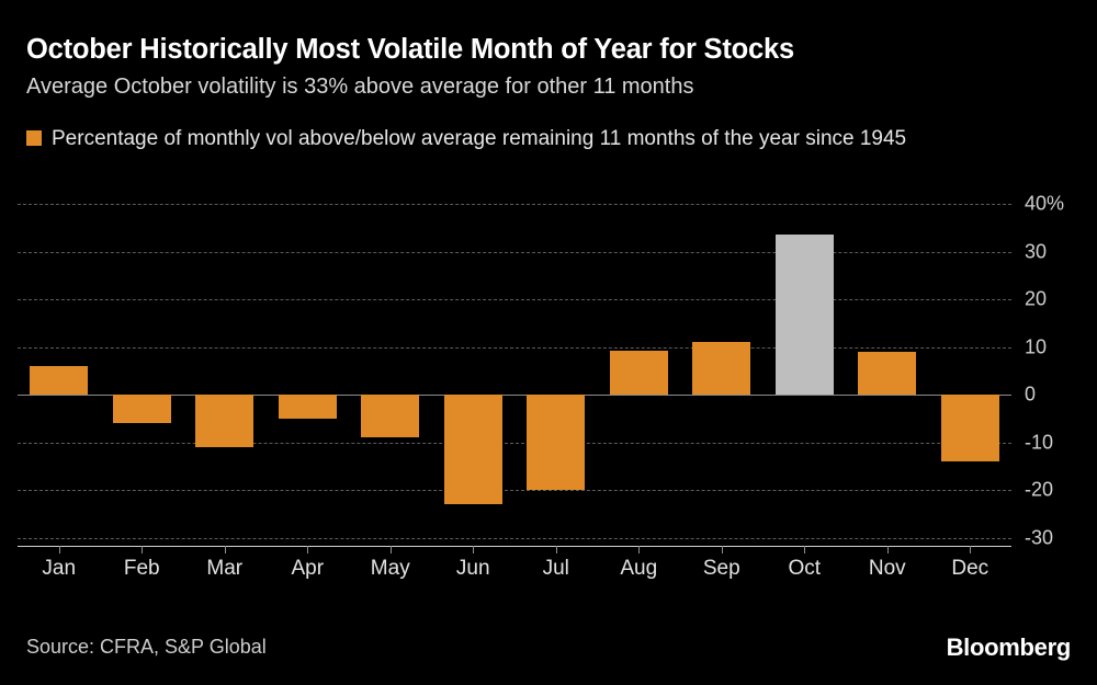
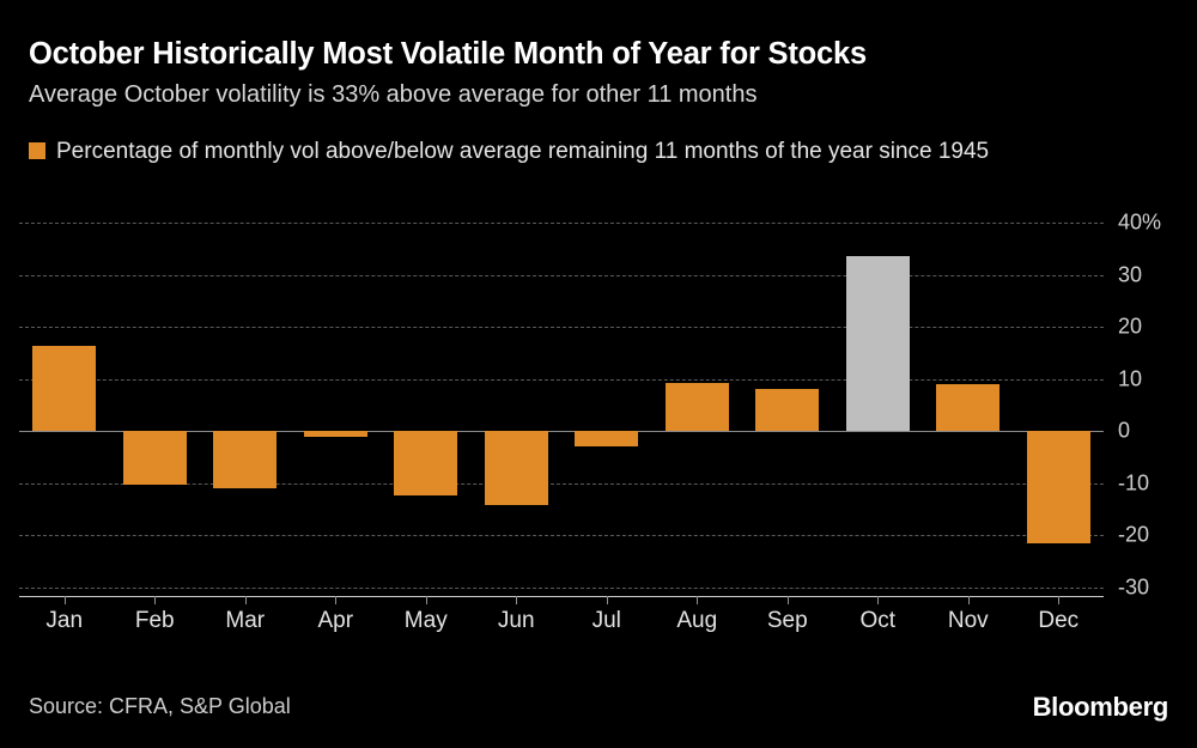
Jan: 6% -> 16%
Feb: -6% -> -10%
Apr: -5% -> -1%
May: -9% -> -12%
Jun: -23% -> -14%
Jul: -20% -> -3%
Sep: 11% -> 8%
Dec: -14% -> -22%
